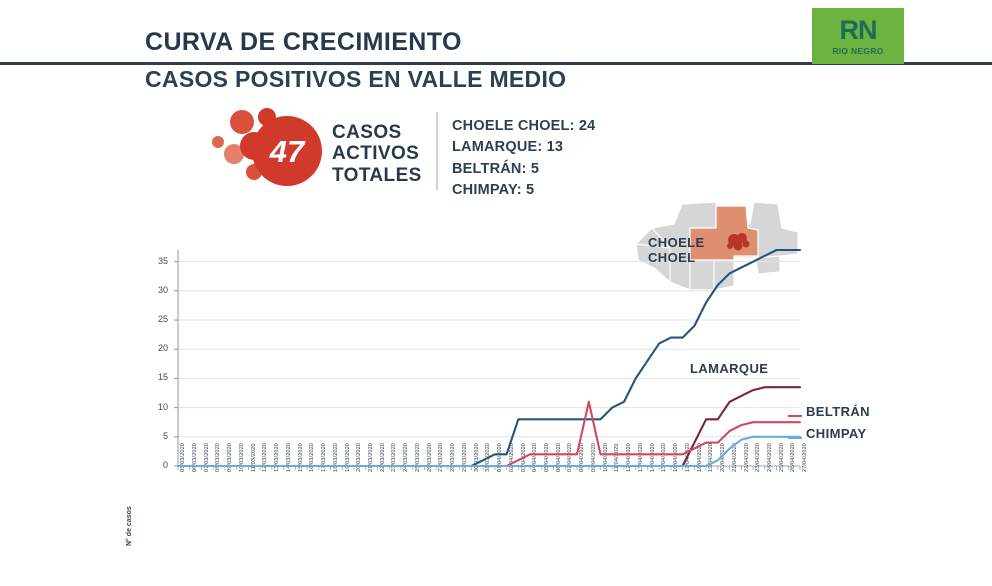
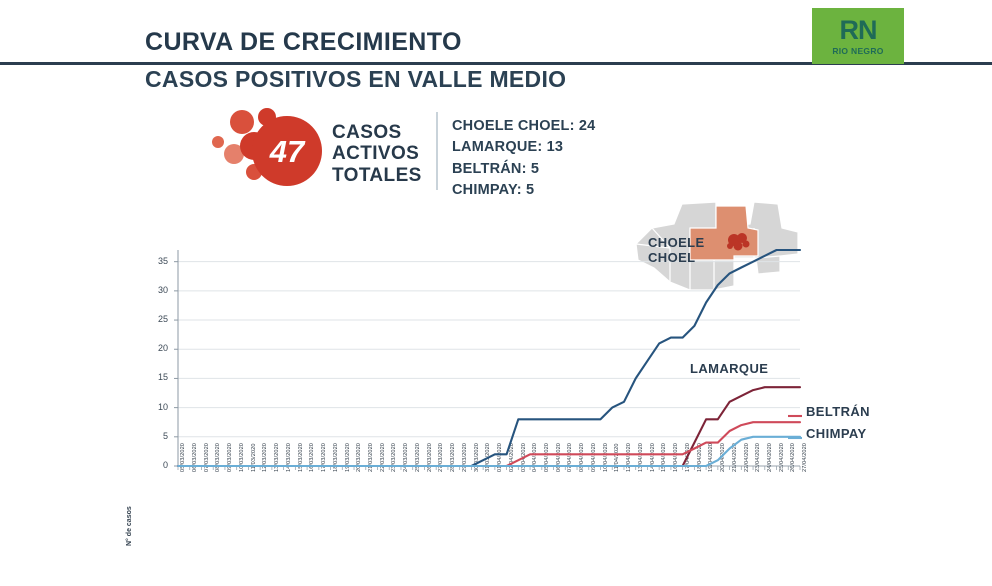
BELTRÁN/09/04/2020: 11 -> 2
